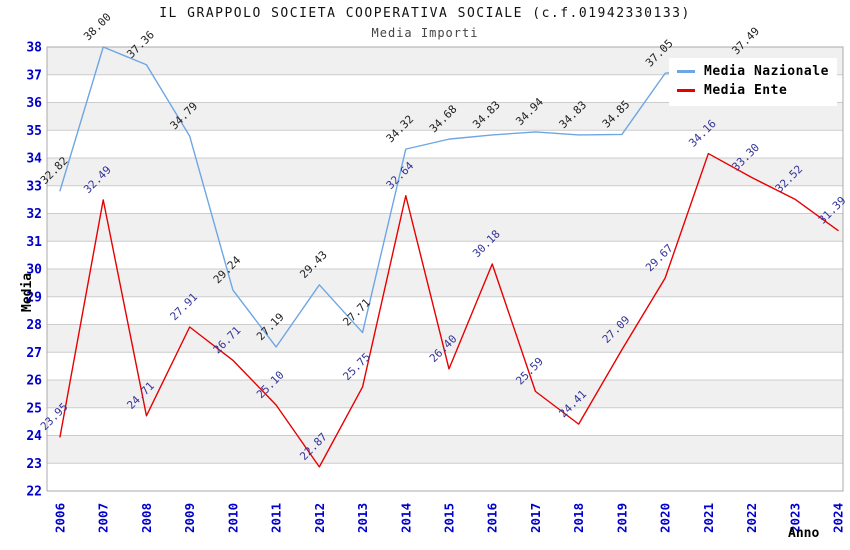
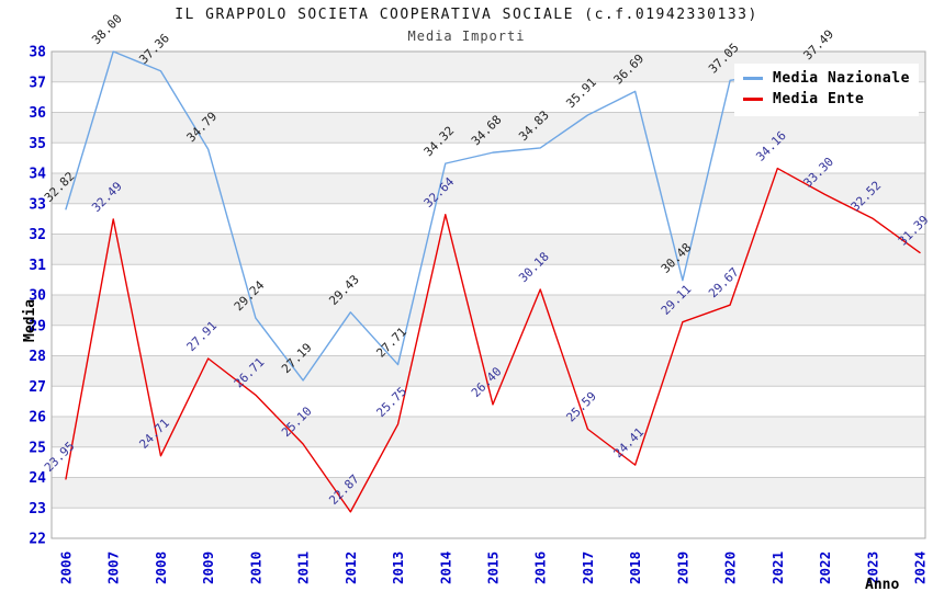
Media Nazionale/2017: 34.94 -> 35.91
Media Nazionale/2018: 34.83 -> 36.69
Media Nazionale/2019: 34.85 -> 30.48
Media Ente/2019: 27.09 -> 29.11
